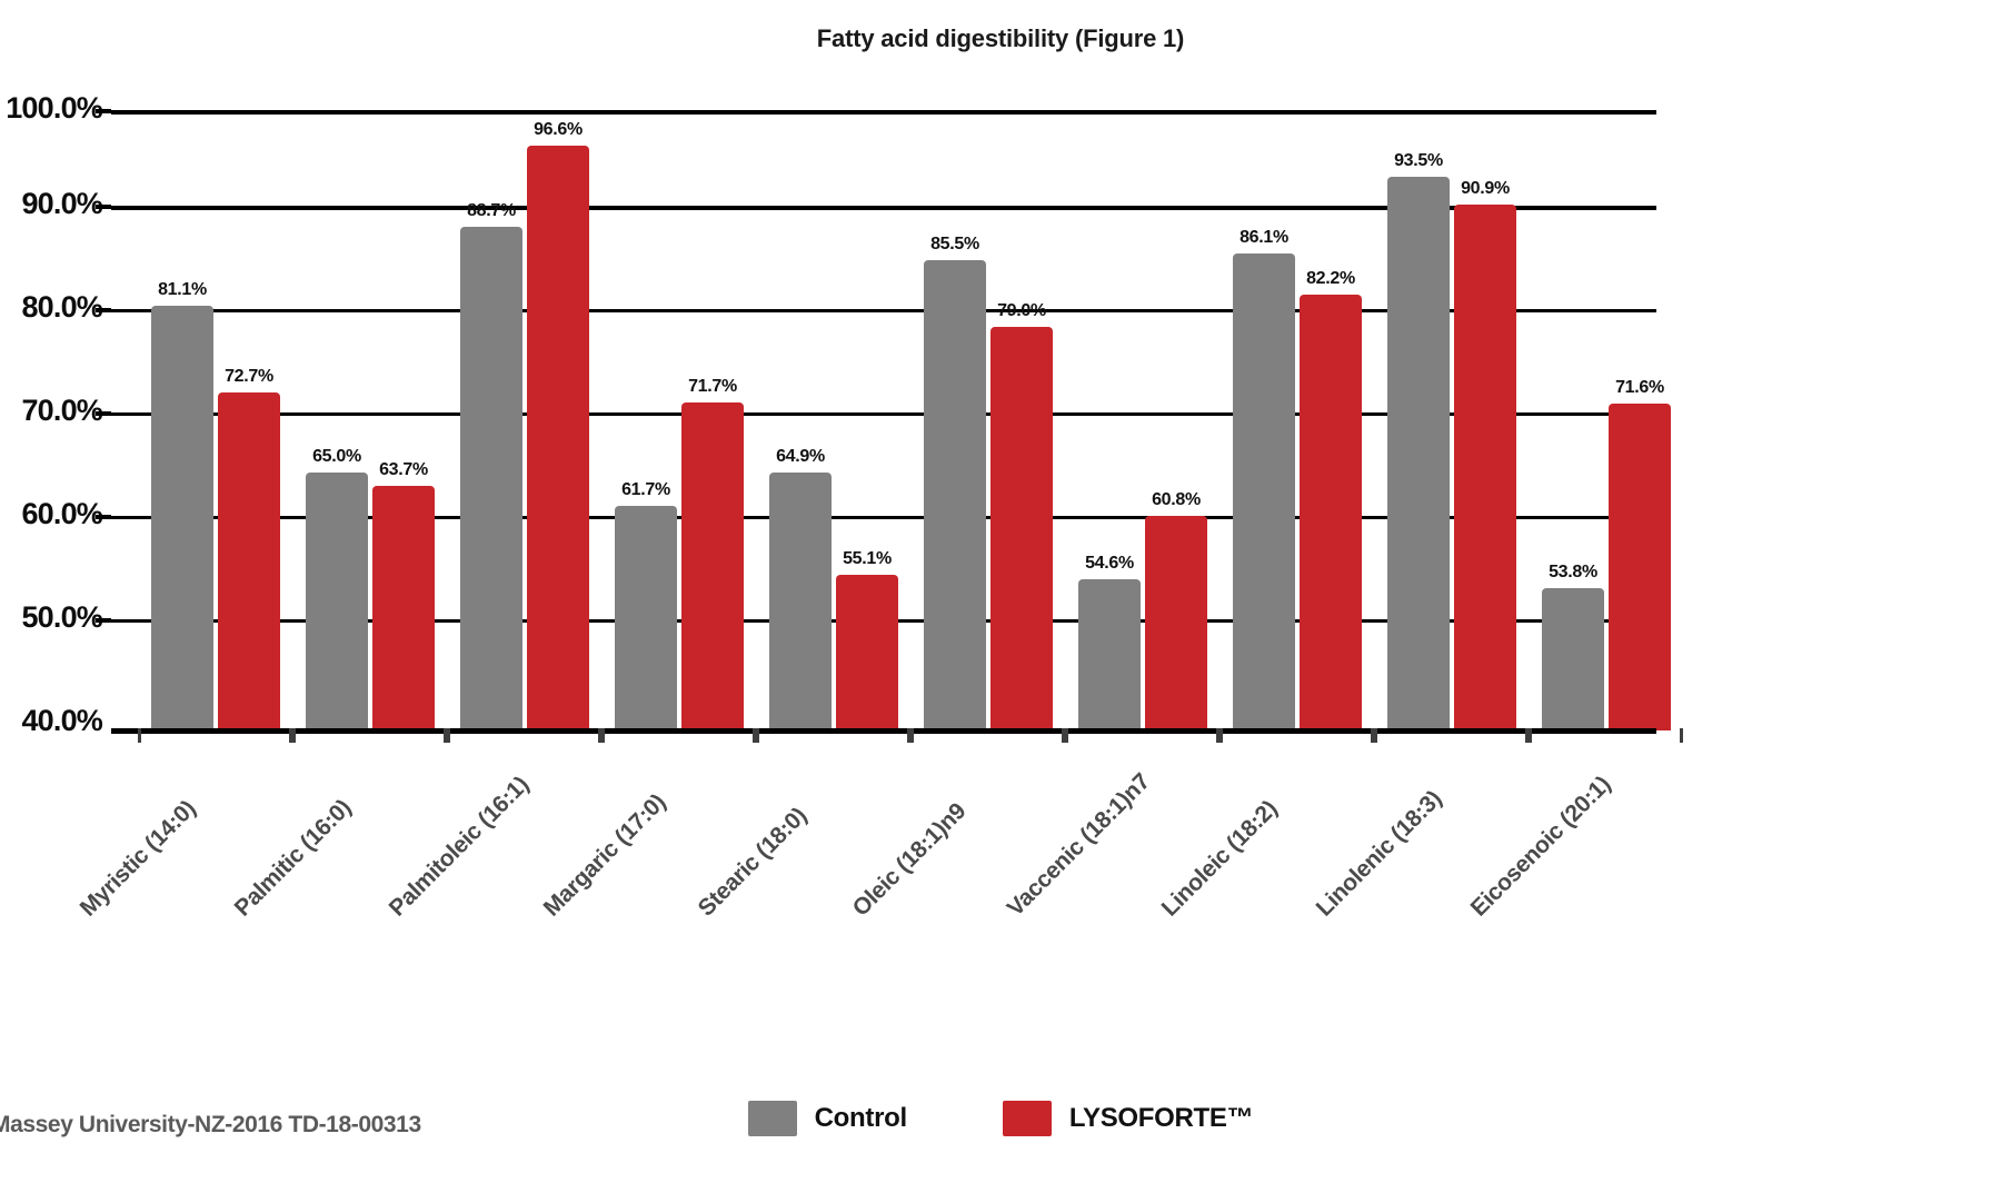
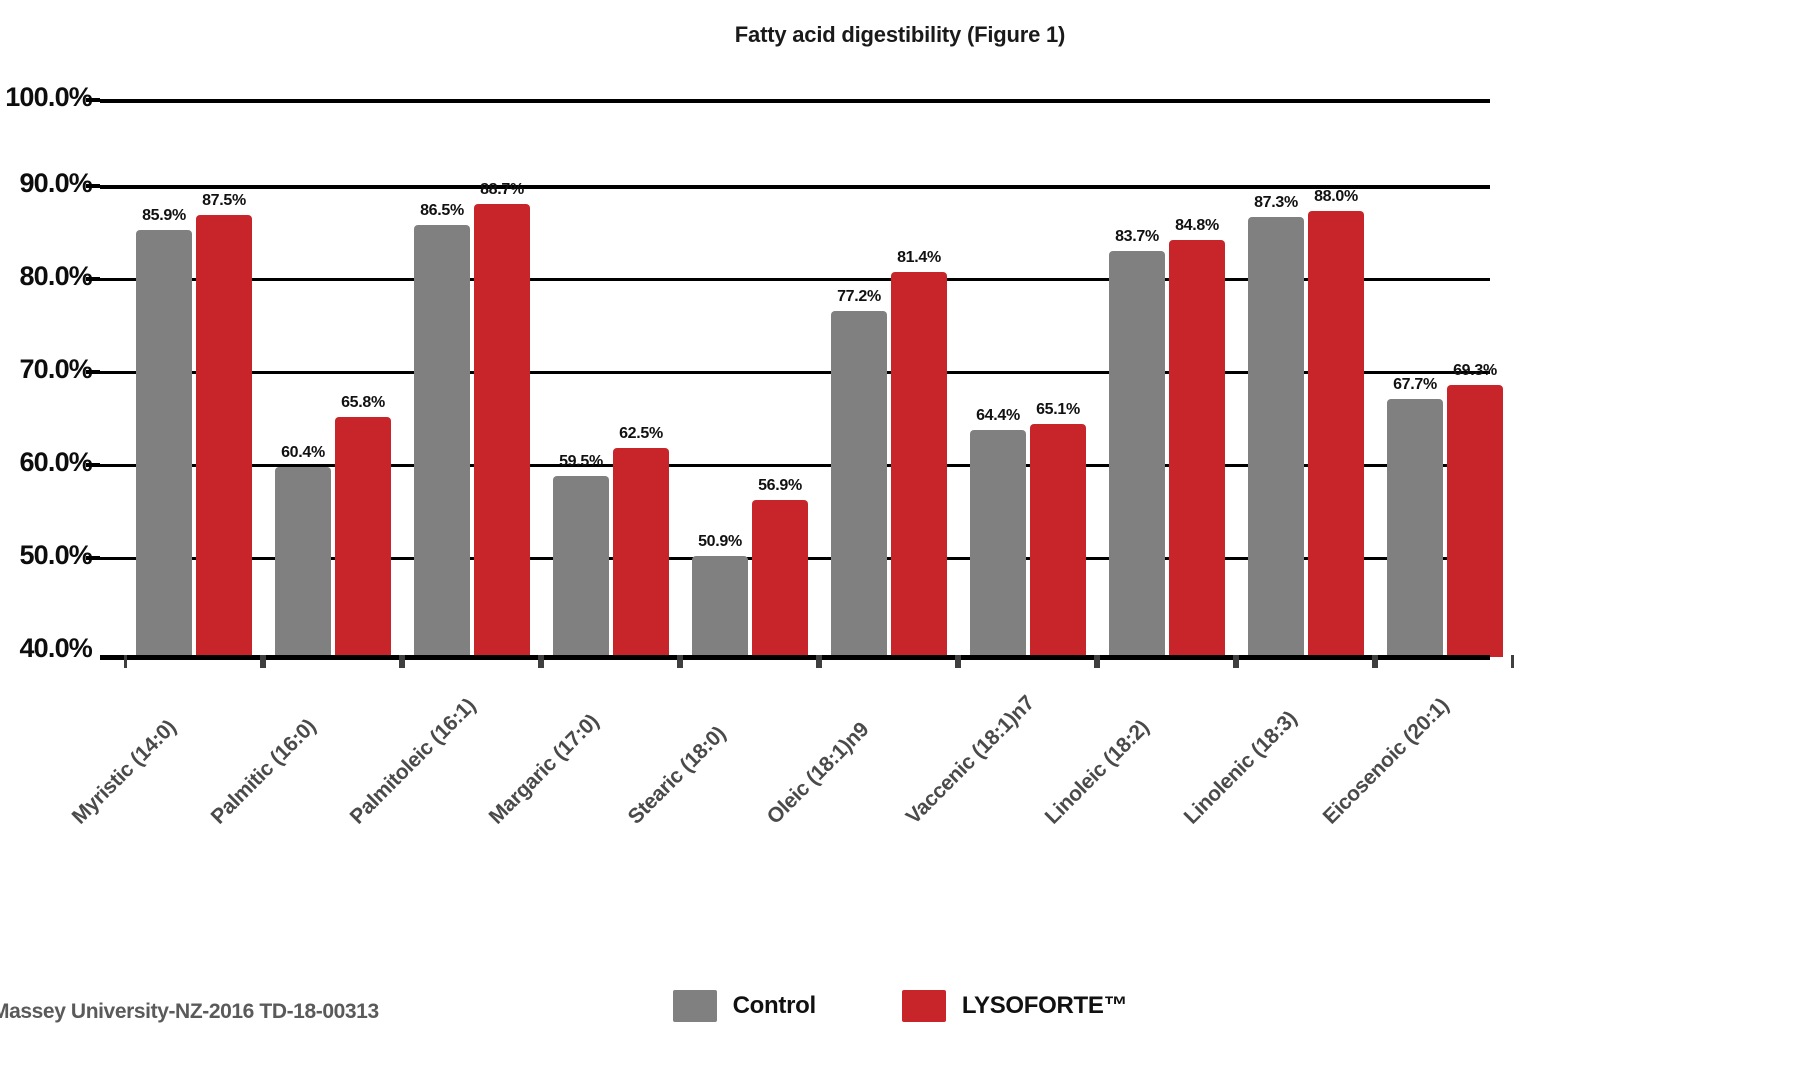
Control/Myristic (14:0): 81.1% -> 85.9%
LYSOFORTE™/Myristic (14:0): 72.7% -> 87.5%
Control/Palmitic (16:0): 65.0% -> 60.4%
LYSOFORTE™/Palmitic (16:0): 63.7% -> 65.8%
Control/Palmitoleic (16:1): 88.7% -> 86.5%
LYSOFORTE™/Palmitoleic (16:1): 96.6% -> 88.7%
Control/Margaric (17:0): 61.7% -> 59.5%
LYSOFORTE™/Margaric (17:0): 71.7% -> 62.5%
Control/Stearic (18:0): 64.9% -> 50.9%
LYSOFORTE™/Stearic (18:0): 55.1% -> 56.9%
Control/Oleic (18:1)n9: 85.5% -> 77.2%
LYSOFORTE™/Oleic (18:1)n9: 79.0% -> 81.4%
Control/Vaccenic (18:1)n7: 54.6% -> 64.4%
LYSOFORTE™/Vaccenic (18:1)n7: 60.8% -> 65.1%
Control/Linoleic (18:2): 86.1% -> 83.7%
LYSOFORTE™/Linoleic (18:2): 82.2% -> 84.8%
Control/Linolenic (18:3): 93.5% -> 87.3%
LYSOFORTE™/Linolenic (18:3): 90.9% -> 88.0%
Control/Eicosenoic (20:1): 53.8% -> 67.7%
LYSOFORTE™/Eicosenoic (20:1): 71.6% -> 69.3%
